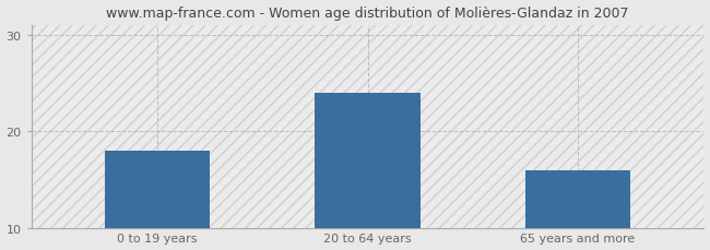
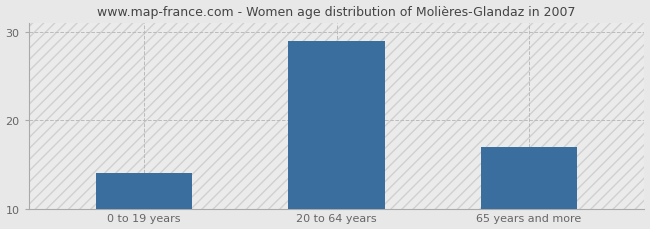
0 to 19 years: 18 -> 14
20 to 64 years: 24 -> 29
65 years and more: 16 -> 17
